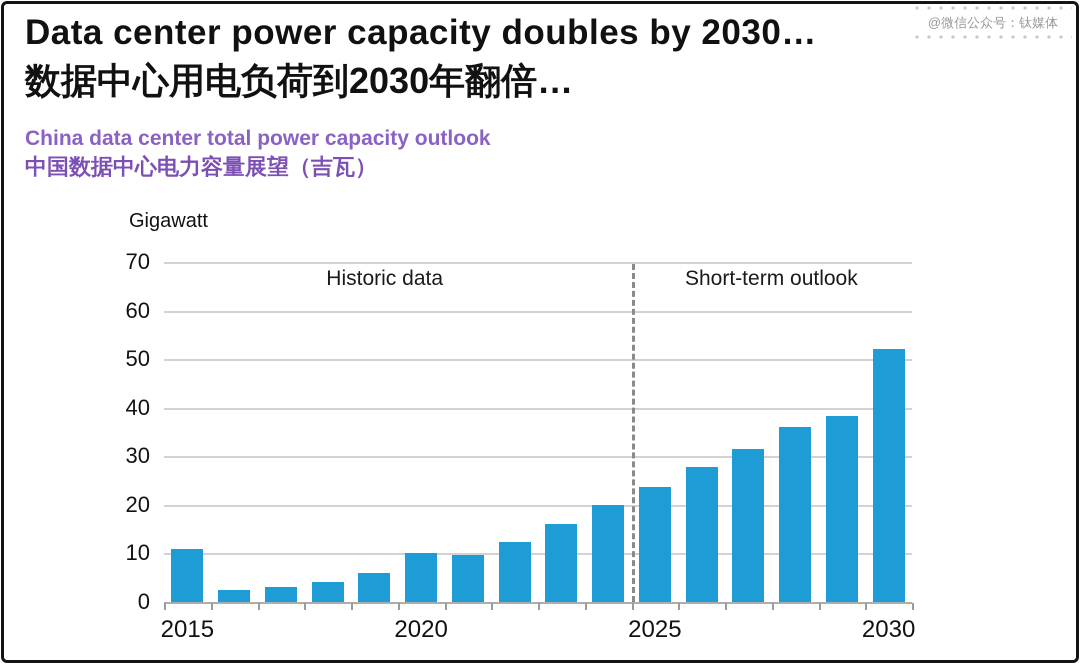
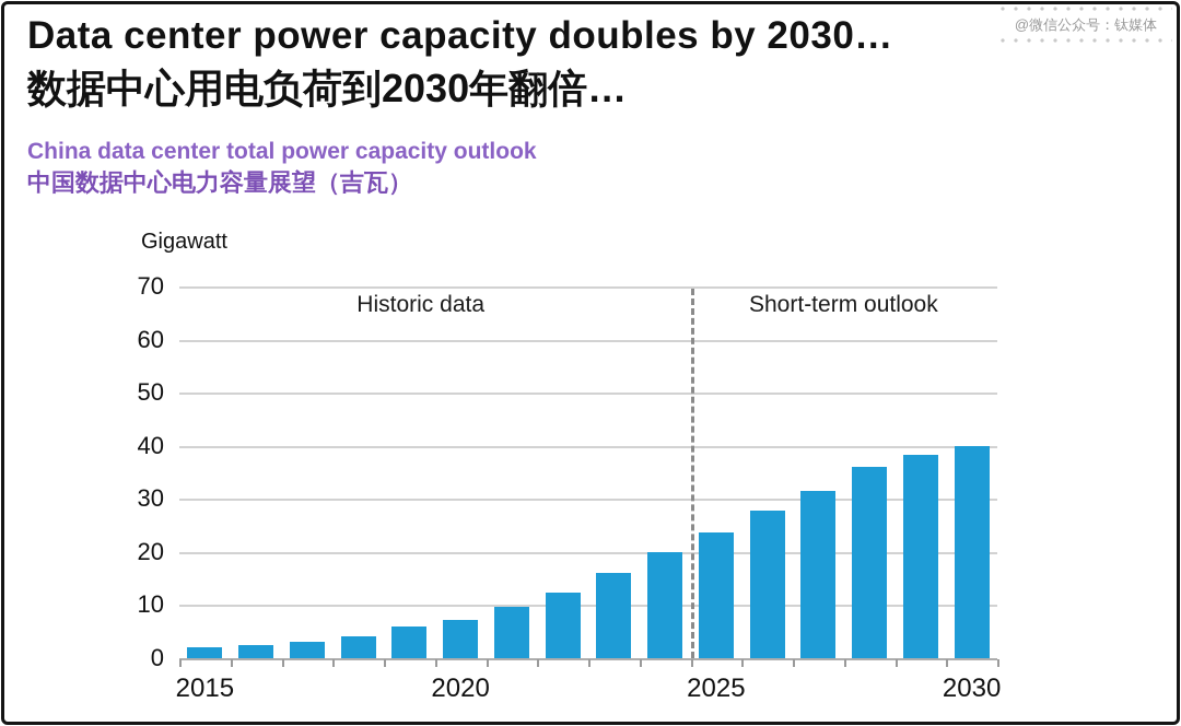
2015: 11 -> 2
2020: 10 -> 7
2030: 52 -> 40
